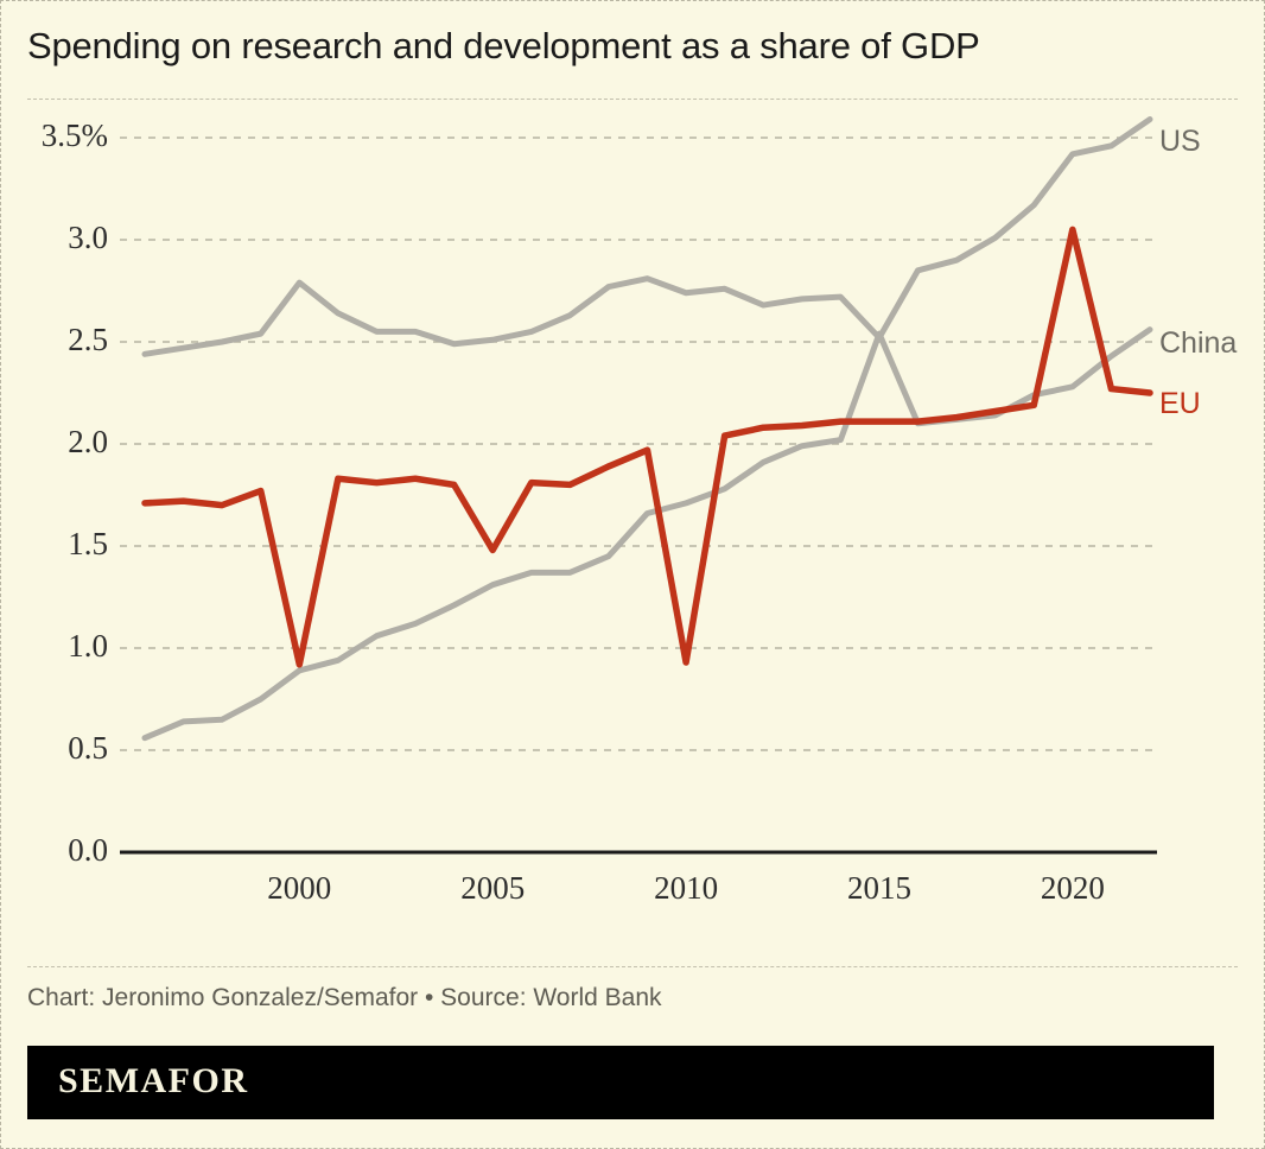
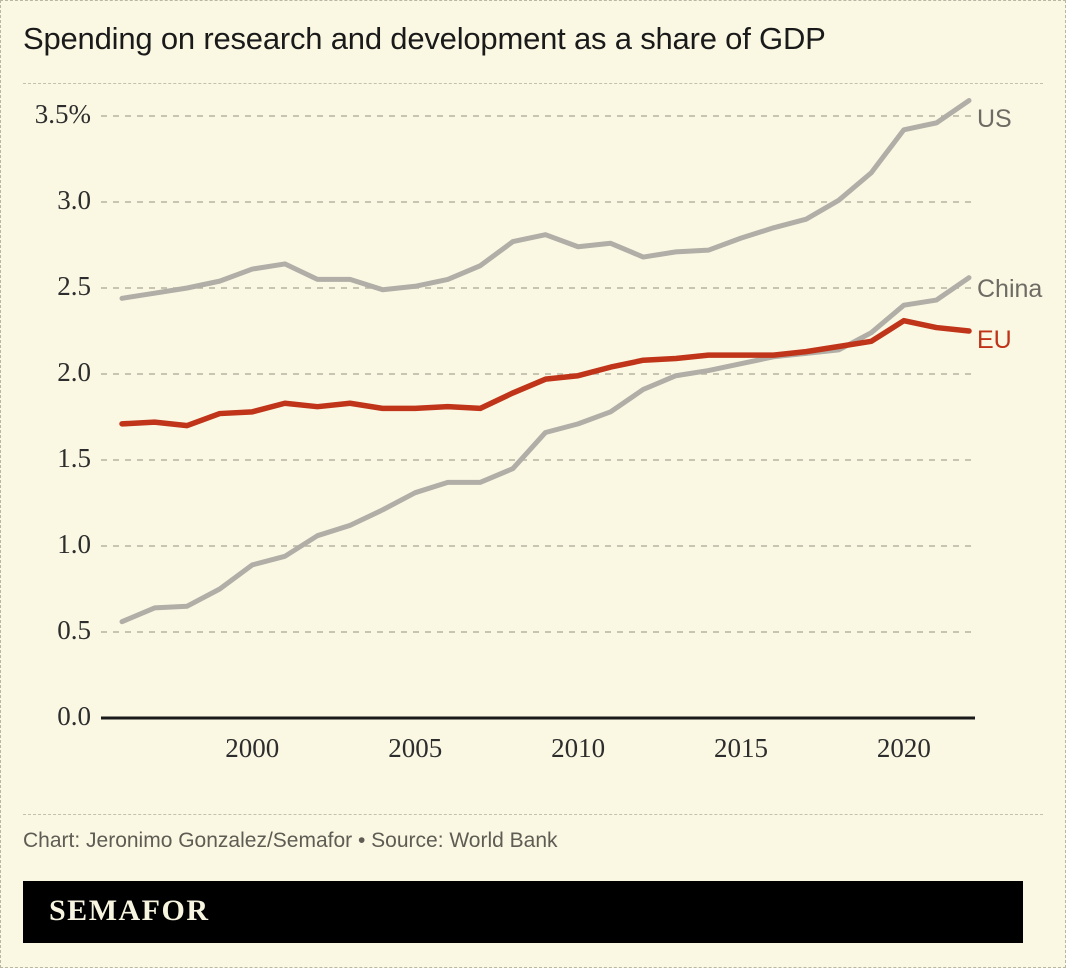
US/2000: 2.79% -> 2.61%
EU/2000: 0.92% -> 1.78%
EU/2005: 1.48% -> 1.80%
EU/2010: 0.93% -> 1.99%
US/2015: 2.52% -> 2.79%
China/2015: 2.54% -> 2.06%
China/2020: 2.28% -> 2.40%
EU/2020: 3.05% -> 2.31%
